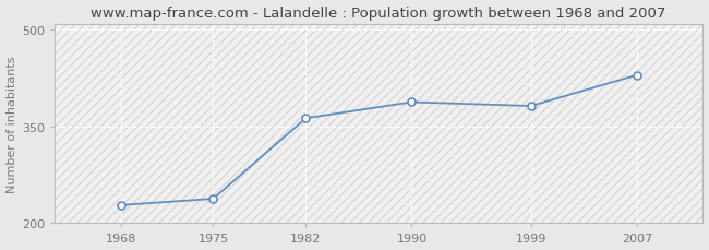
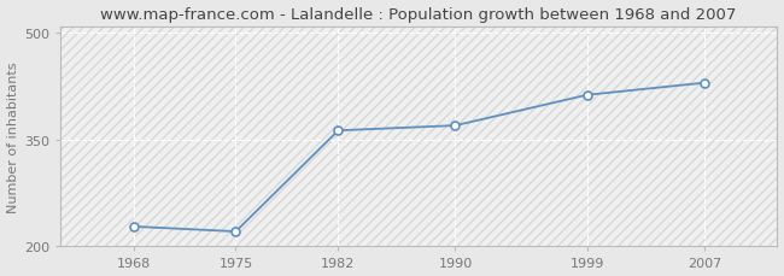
1975: 238 -> 221
1990: 388 -> 370
1999: 382 -> 413
